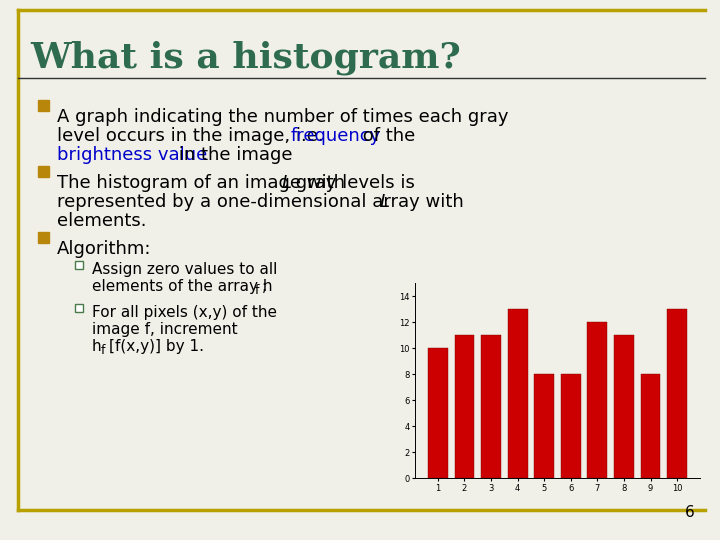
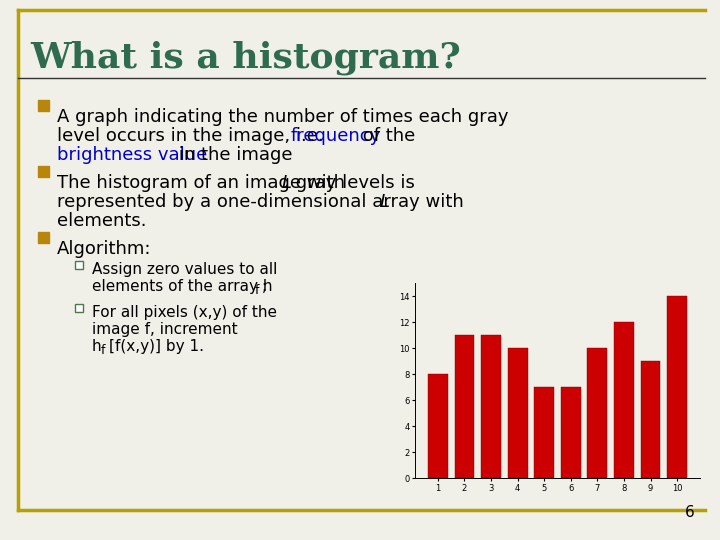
1: 10 -> 8
4: 13 -> 10
5: 8 -> 7
6: 8 -> 7
7: 12 -> 10
8: 11 -> 12
9: 8 -> 9
10: 13 -> 14
